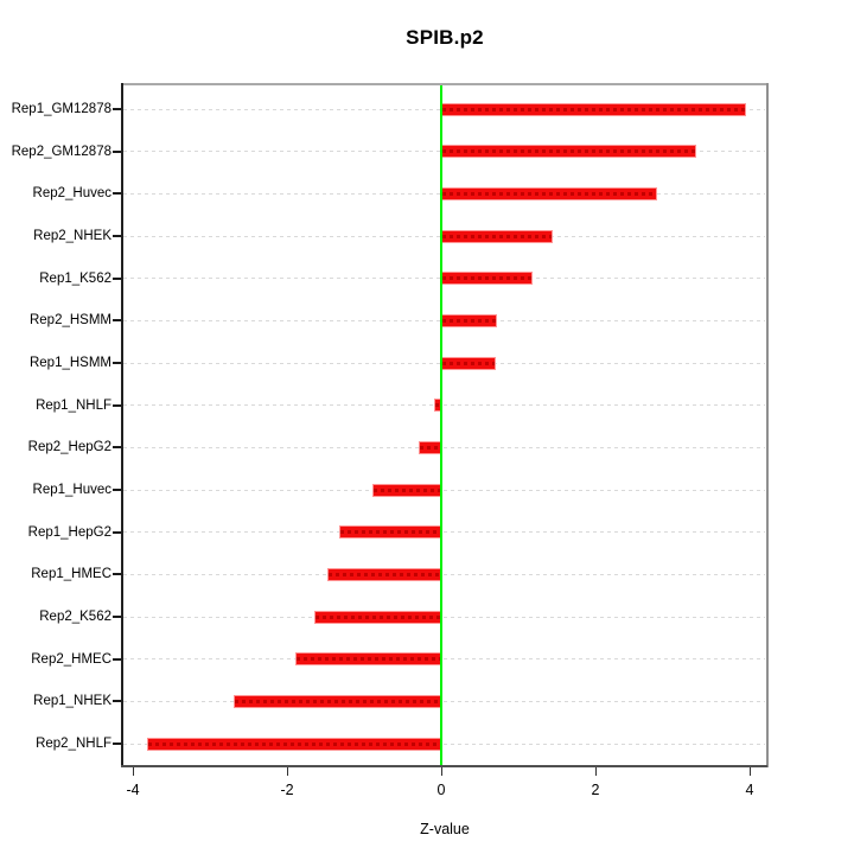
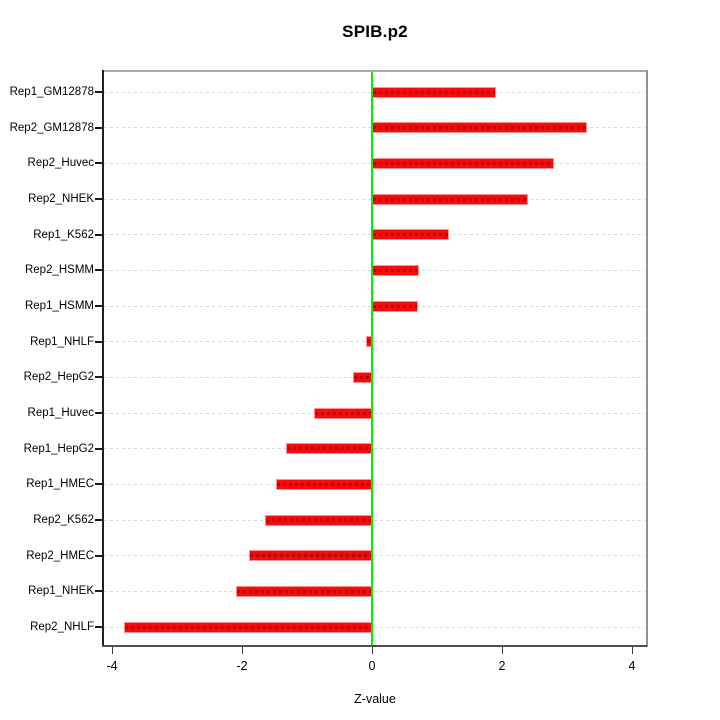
Rep1_GM12878: 4.0 -> 1.9
Rep2_NHEK: 1.4 -> 2.4
Rep1_NHEK: -2.7 -> -2.1
